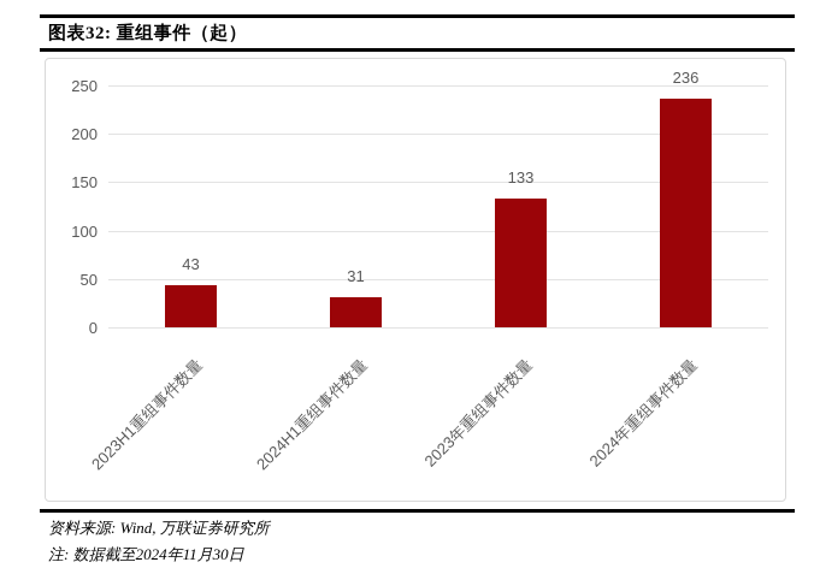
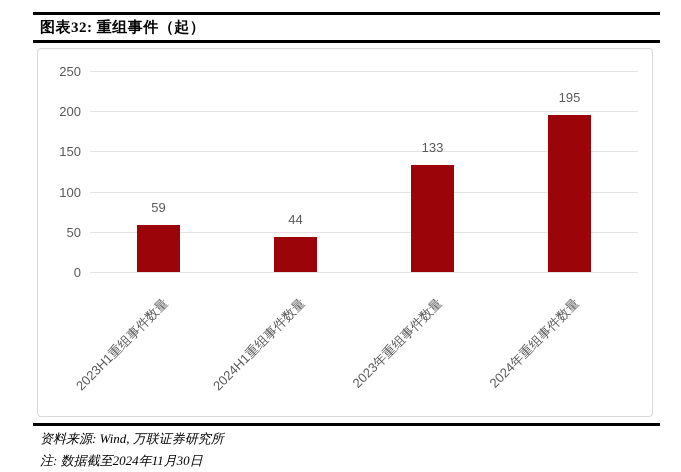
2023H1重组事件数量: 43 -> 59
2024H1重组事件数量: 31 -> 44
2024年重组事件数量: 236 -> 195
